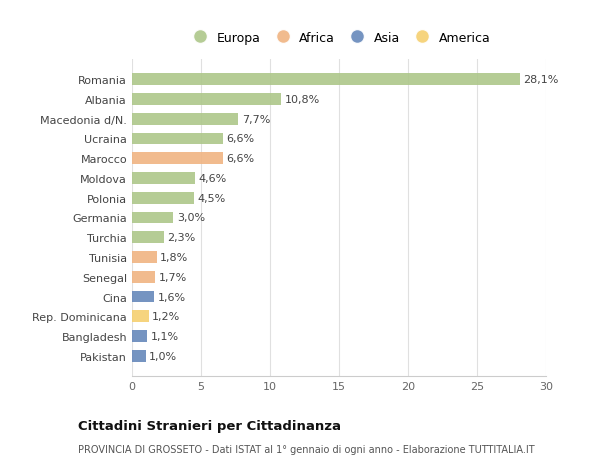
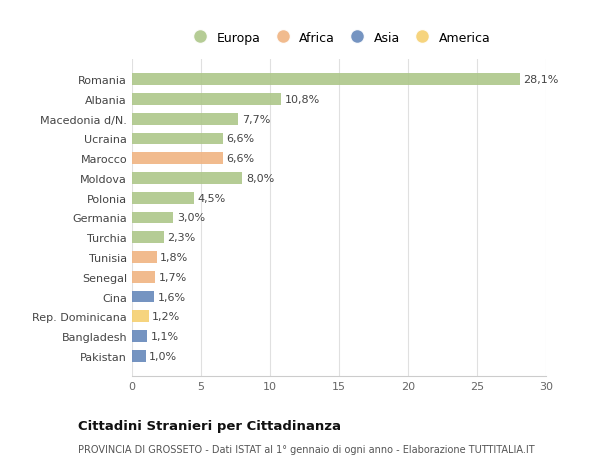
Moldova: 4,6% -> 8,0%
